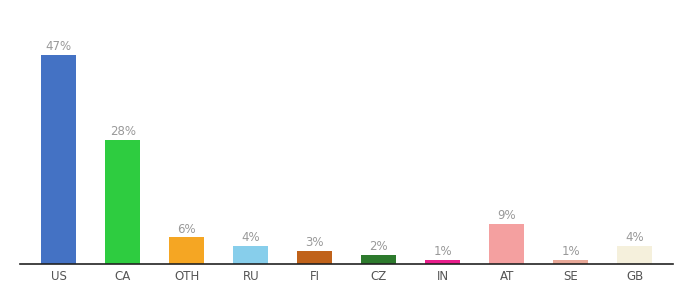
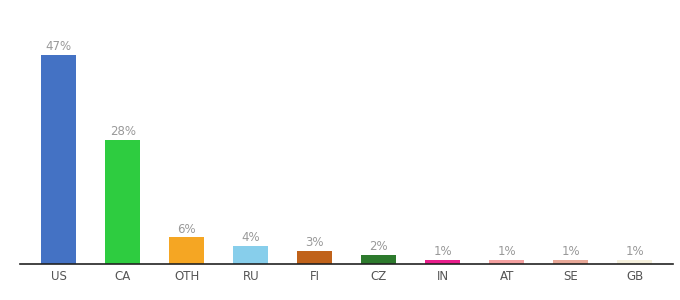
AT: 9% -> 1%
GB: 4% -> 1%
